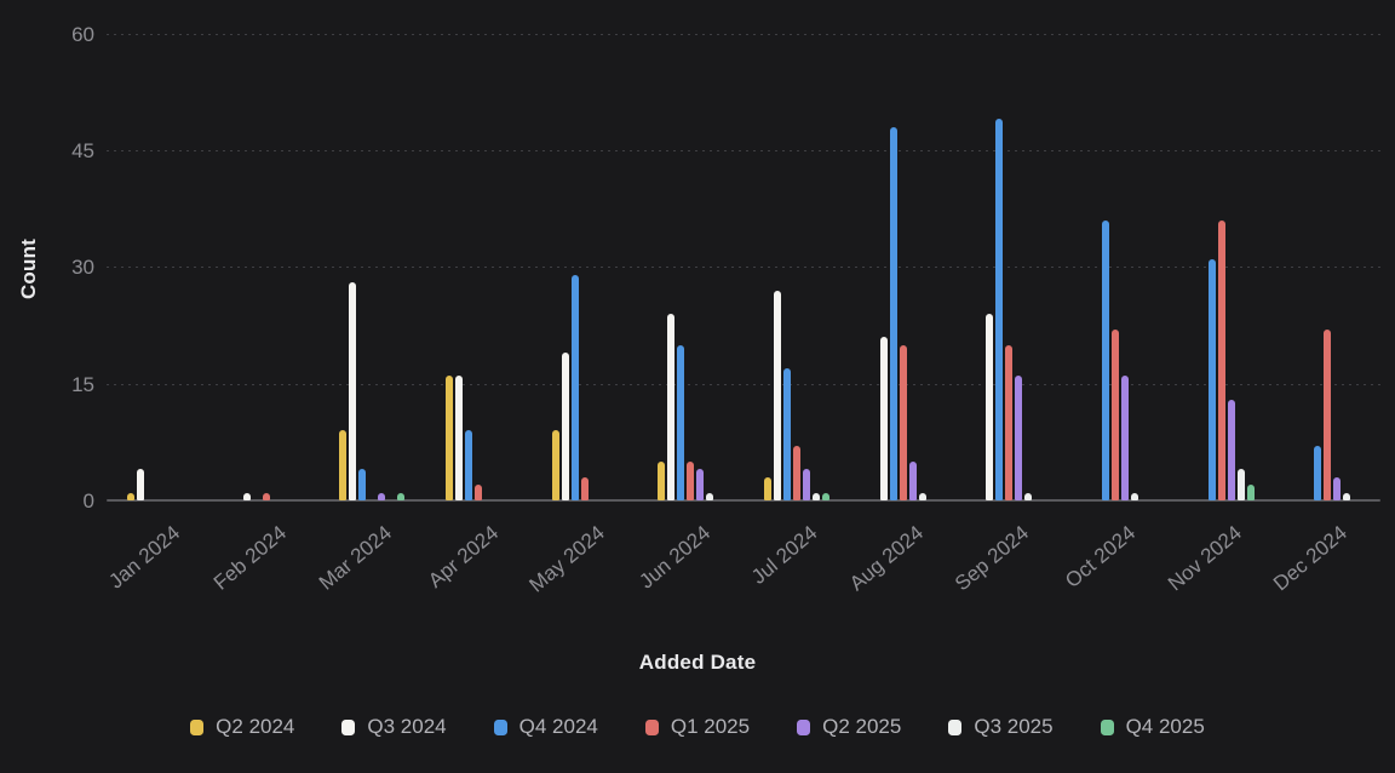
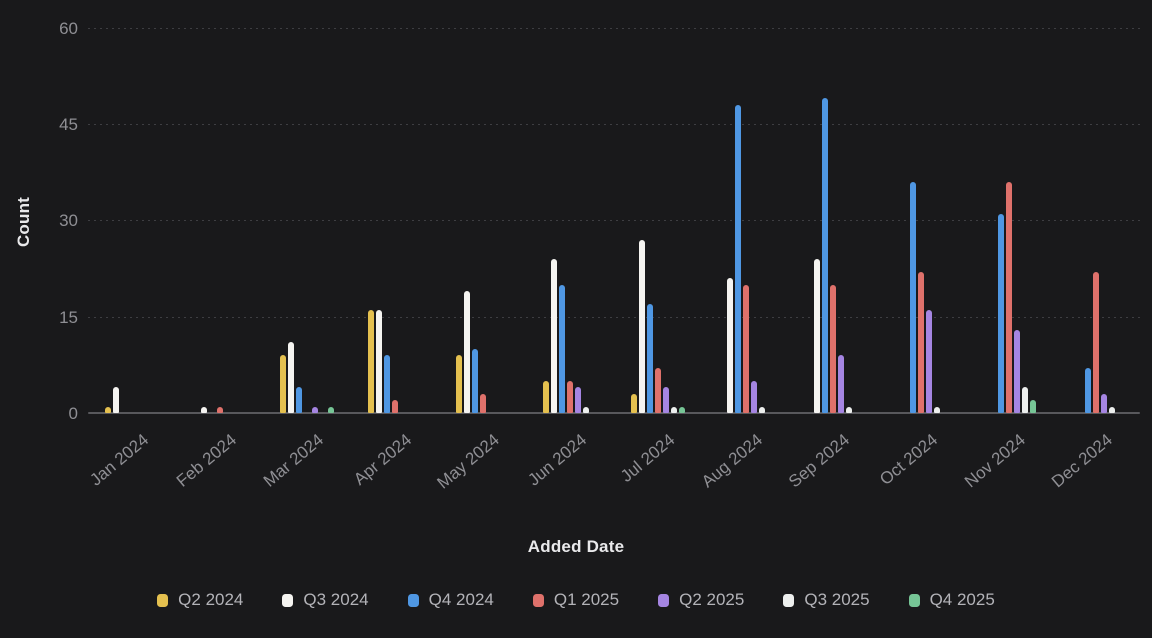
Q3 2024/Mar 2024: 28 -> 11
Q4 2024/May 2024: 29 -> 10
Q2 2025/Sep 2024: 16 -> 9
